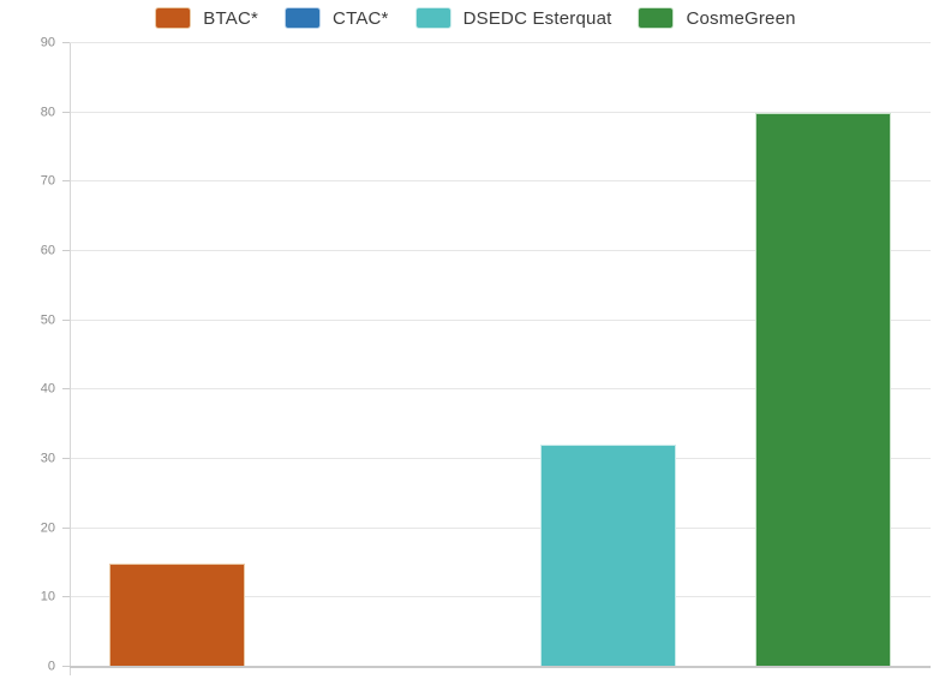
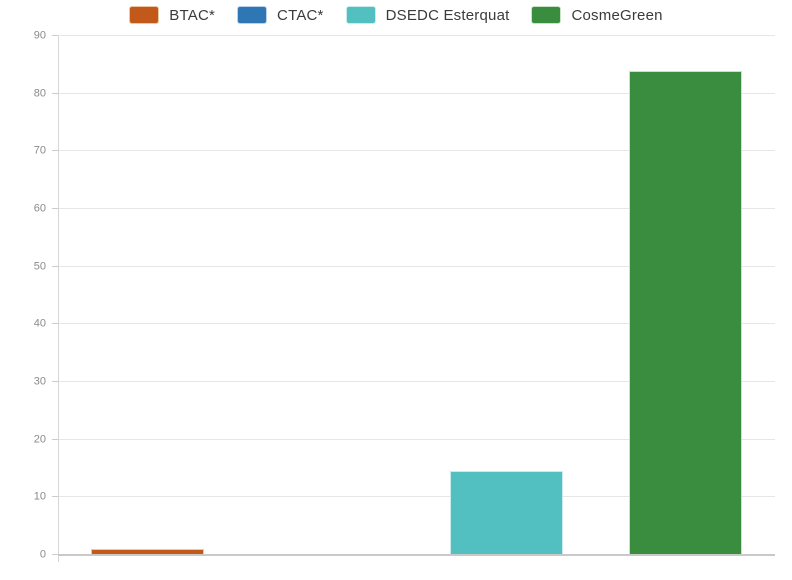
BTAC*: 15 -> 1
DSEDC Esterquat: 32 -> 14
CosmeGreen: 80 -> 84
